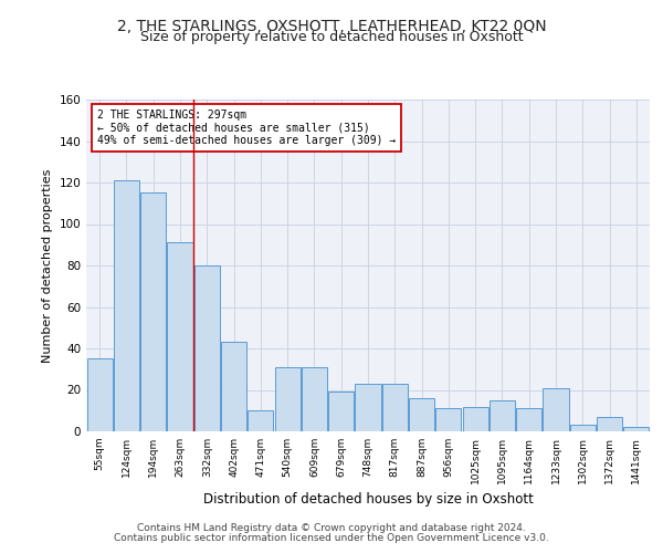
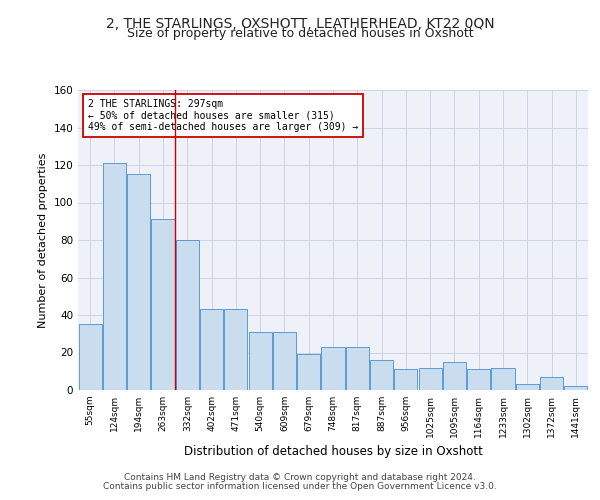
471sqm: 10 -> 43
1233sqm: 21 -> 12
